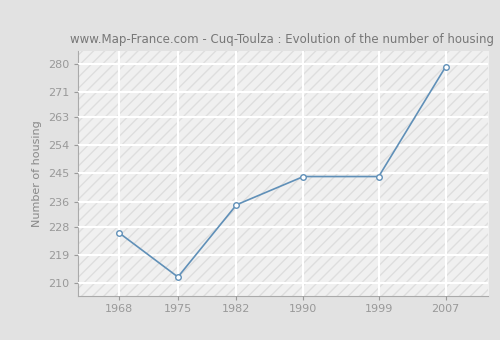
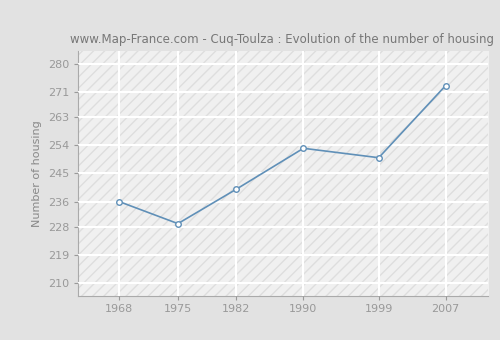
1968: 226 -> 236
1975: 212 -> 229
1982: 235 -> 240
1990: 244 -> 253
1999: 244 -> 250
2007: 279 -> 273
